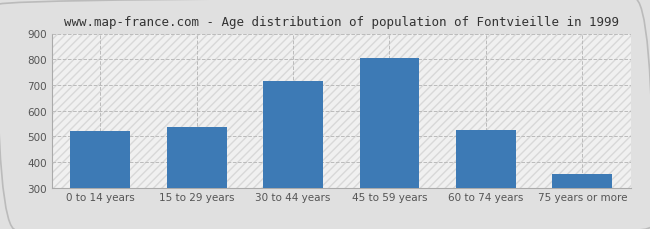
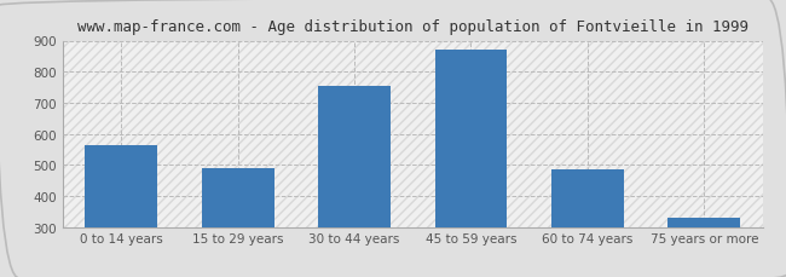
0 to 14 years: 522 -> 565
15 to 29 years: 535 -> 490
30 to 44 years: 717 -> 755
45 to 59 years: 806 -> 870
60 to 74 years: 524 -> 485
75 years or more: 352 -> 330
